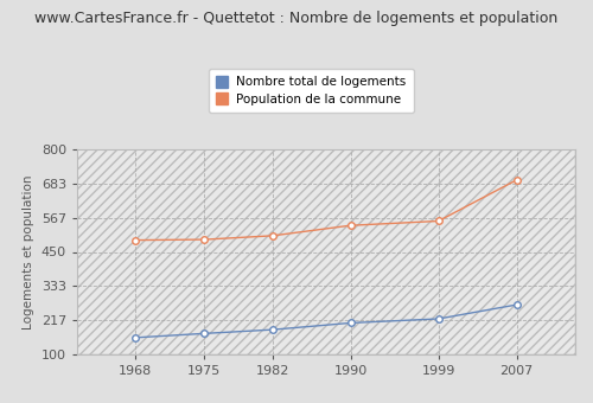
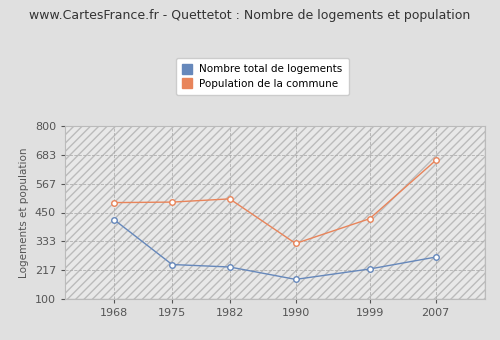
Nombre total de logements/1968: 158 -> 420
Nombre total de logements/1975: 172 -> 240
Nombre total de logements/1982: 185 -> 230
Nombre total de logements/1990: 208 -> 180
Population de la commune/1990: 540 -> 325
Population de la commune/1999: 555 -> 425
Population de la commune/2007: 695 -> 660
